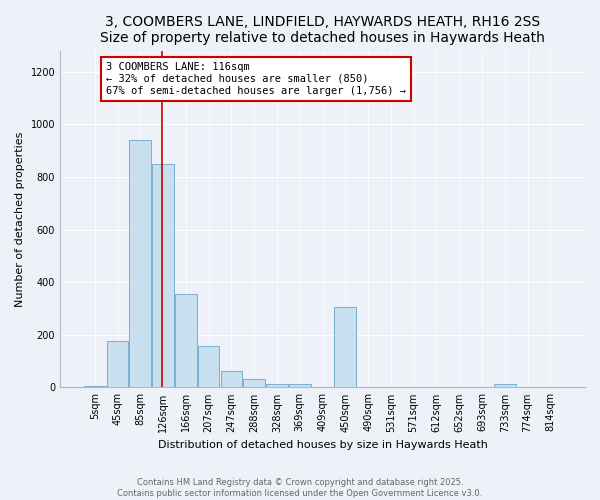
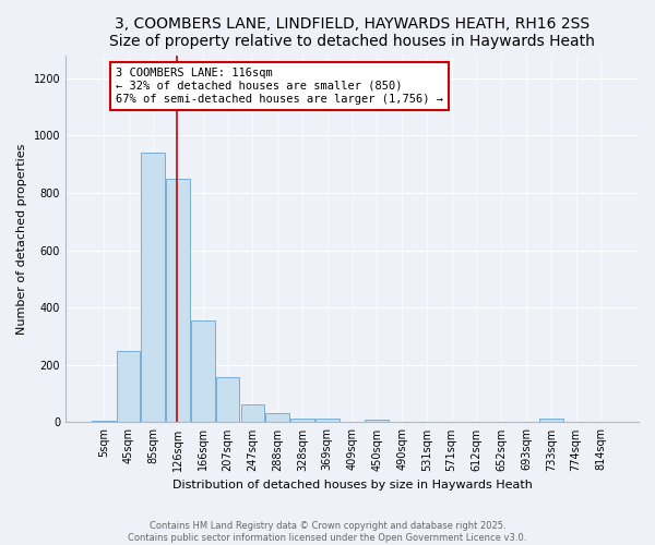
45sqm: 175 -> 248
450sqm: 305 -> 10
